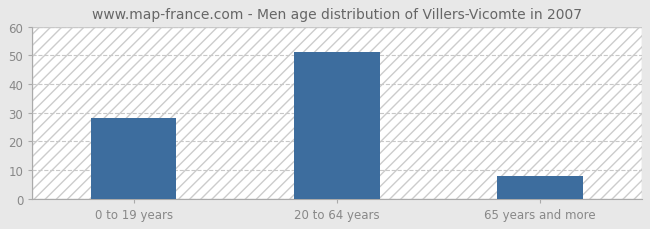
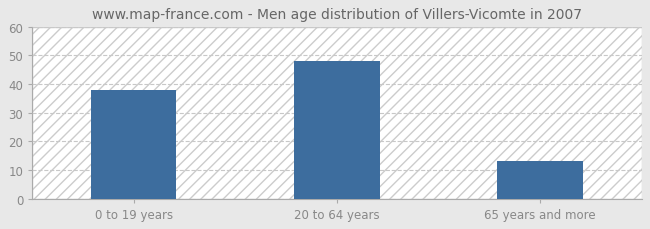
0 to 19 years: 28 -> 38
20 to 64 years: 51 -> 48
65 years and more: 8 -> 13
